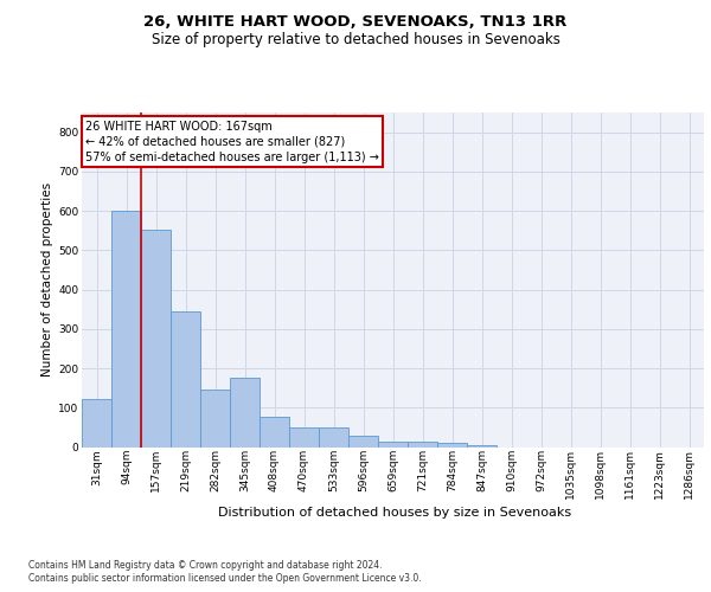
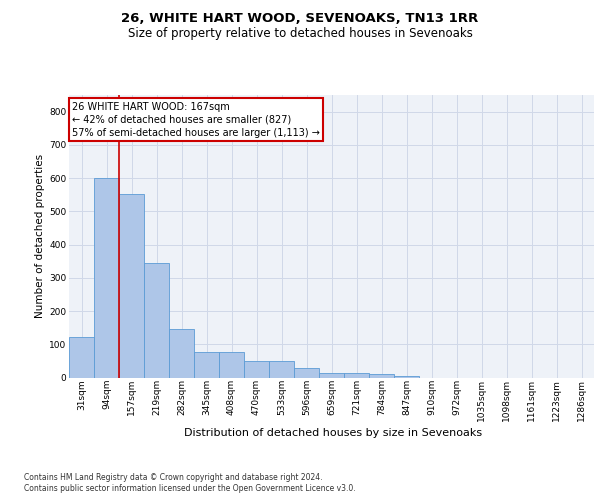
345sqm: 175 -> 77
